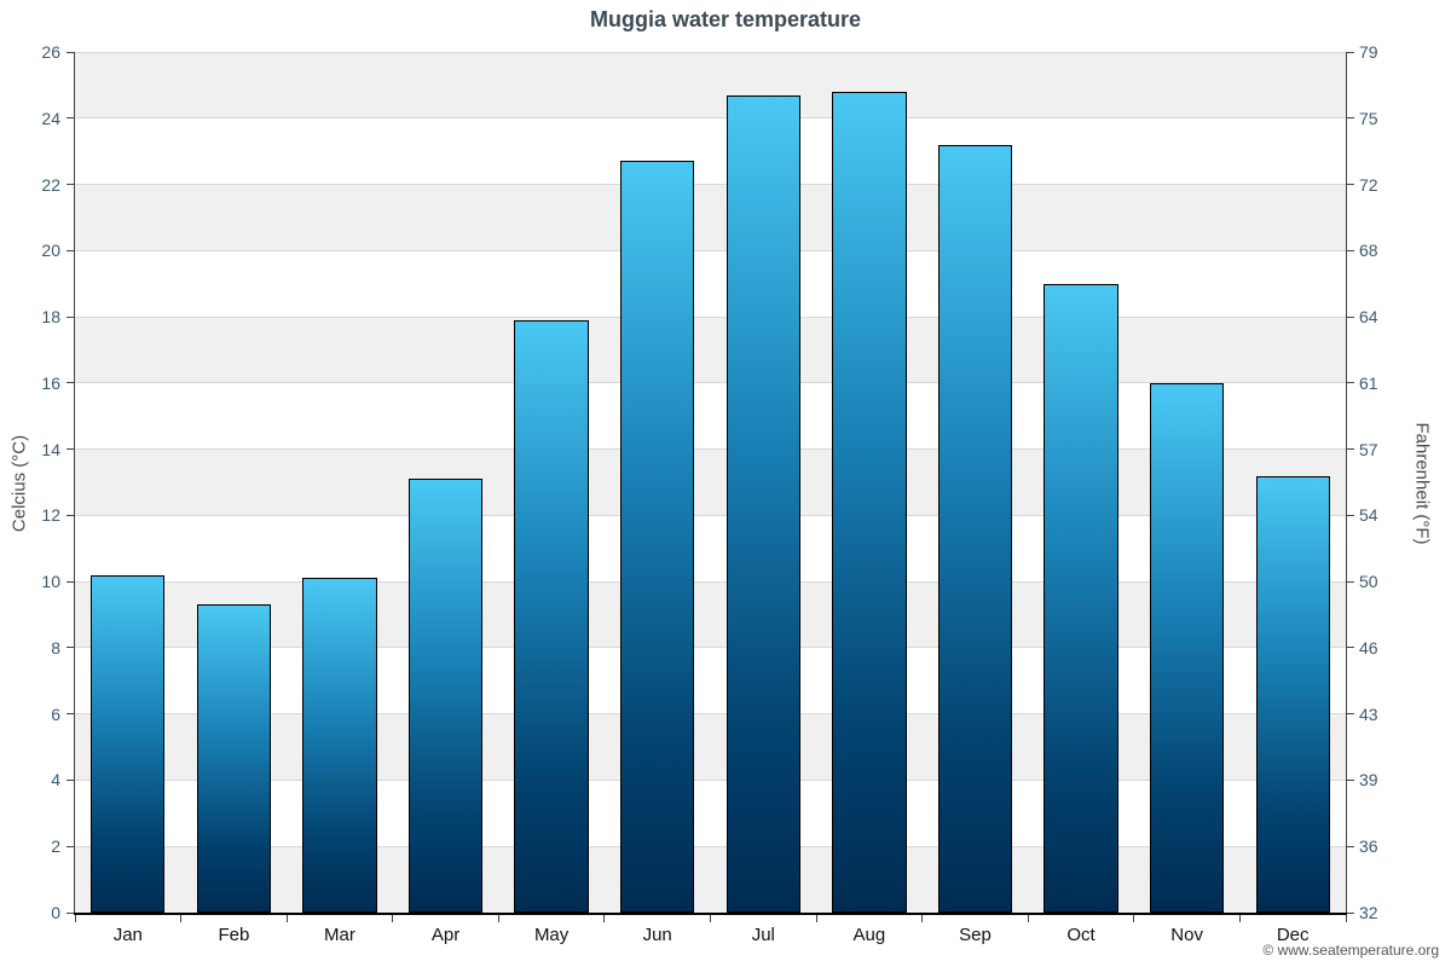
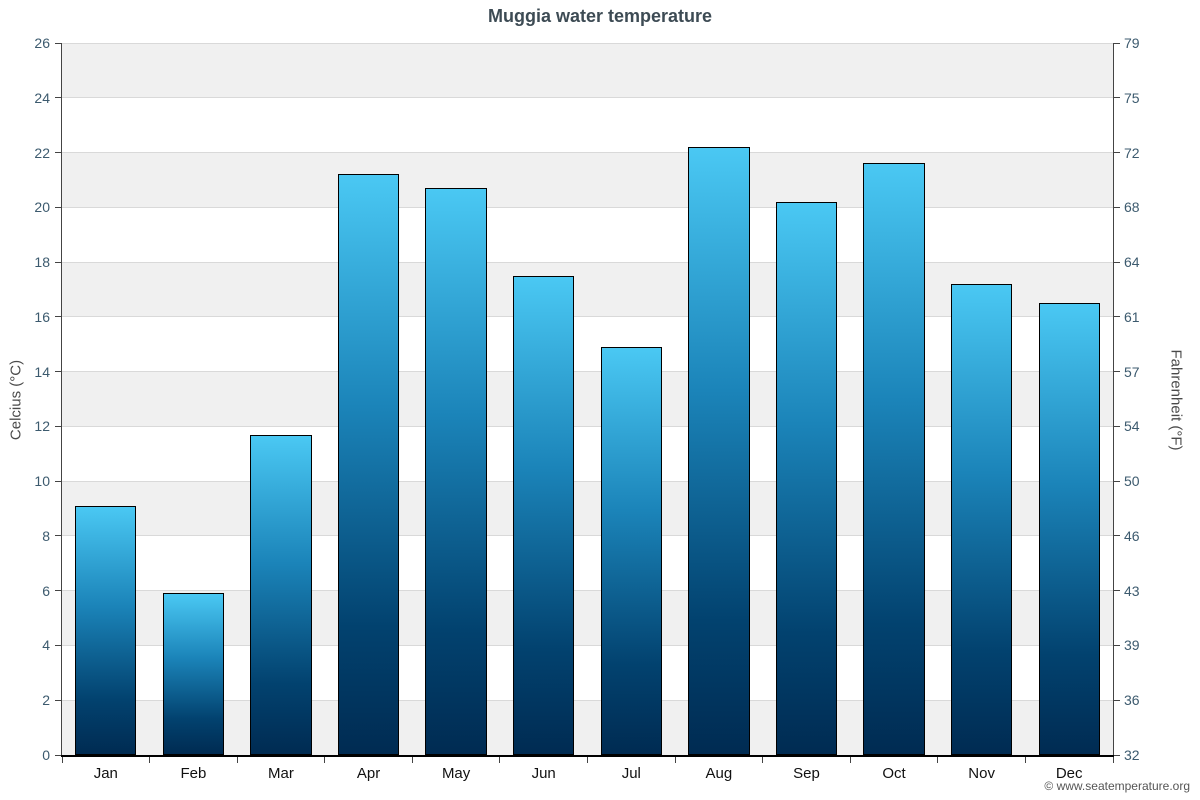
Jan: 10.2 -> 9.1
Feb: 9.3 -> 5.9
Mar: 10.1 -> 11.7
Apr: 13.1 -> 21.2
May: 17.9 -> 20.7
Jun: 22.7 -> 17.5
Jul: 24.7 -> 14.9
Aug: 24.8 -> 22.2
Sep: 23.2 -> 20.2
Oct: 19.0 -> 21.6
Nov: 16.0 -> 17.2
Dec: 13.2 -> 16.5
